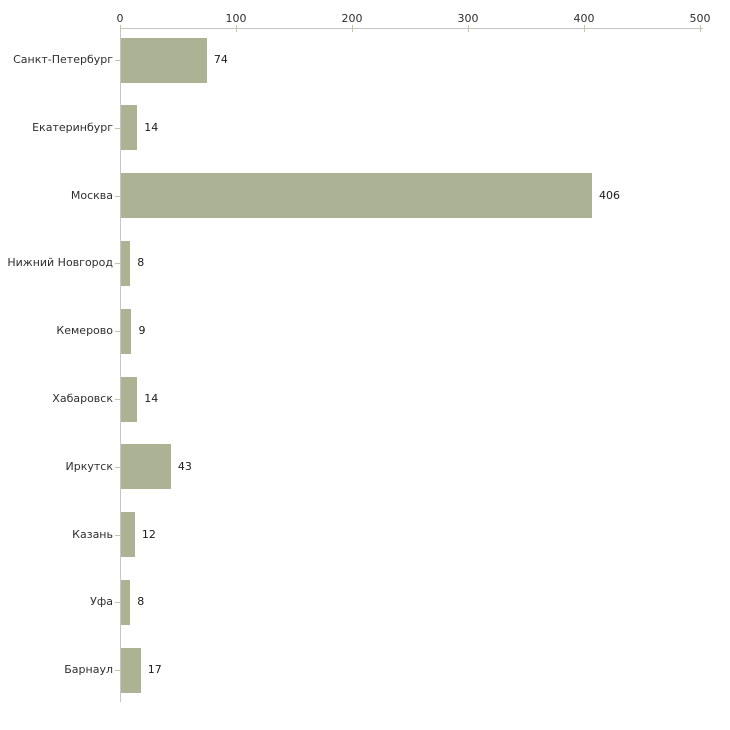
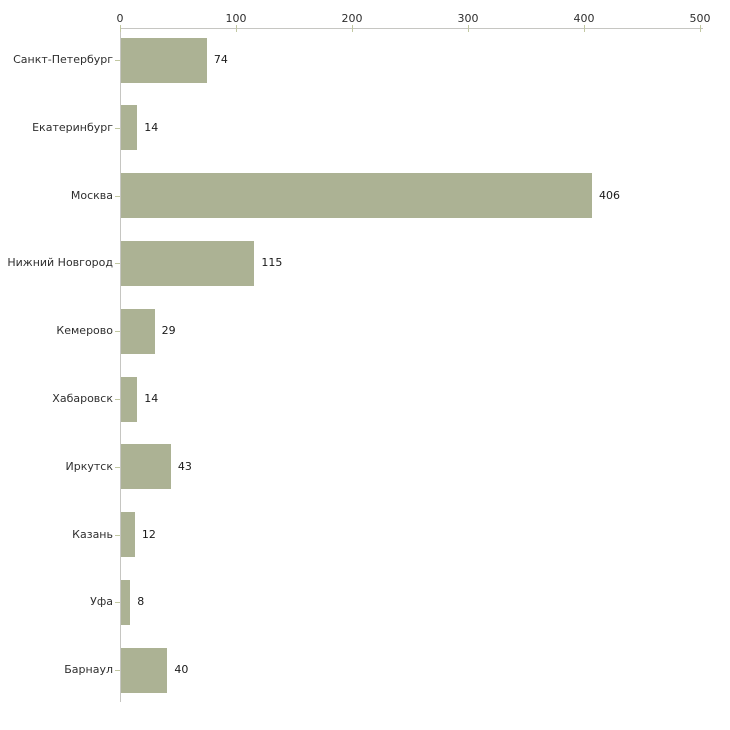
Нижний Новгород: 8 -> 115
Кемерово: 9 -> 29
Барнаул: 17 -> 40
